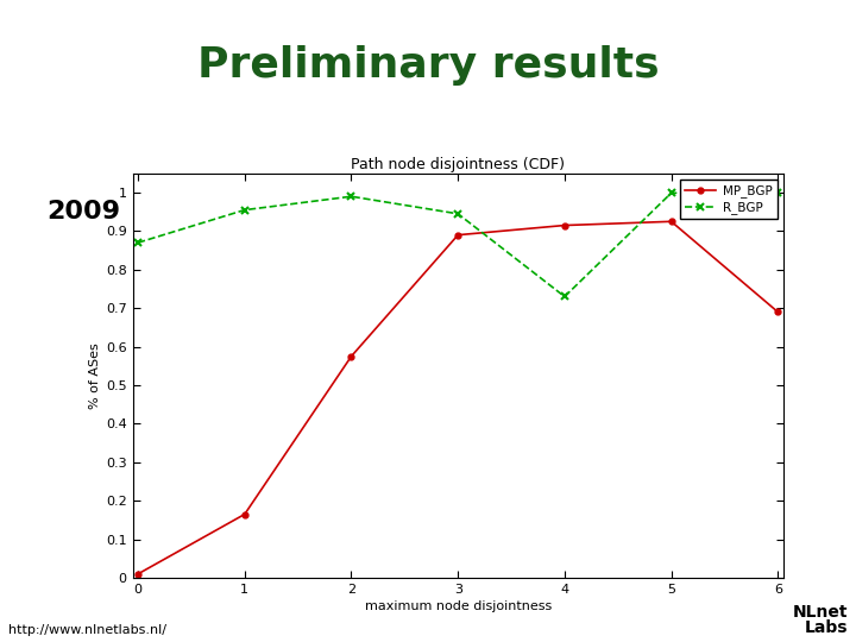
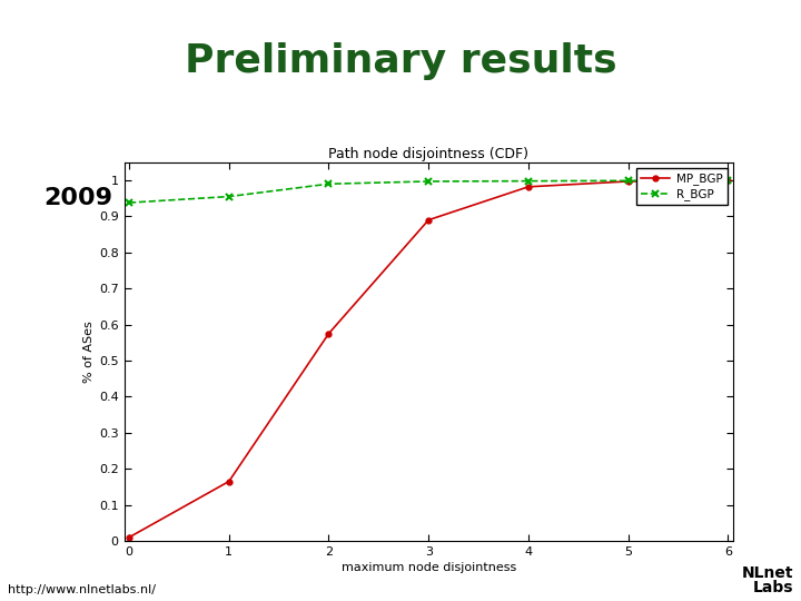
R_BGP/0: 0.870 -> 0.938
R_BGP/3: 0.945 -> 0.997
MP_BGP/4: 0.915 -> 0.982
R_BGP/4: 0.730 -> 0.998
MP_BGP/5: 0.925 -> 0.997
MP_BGP/6: 0.690 -> 0.999
